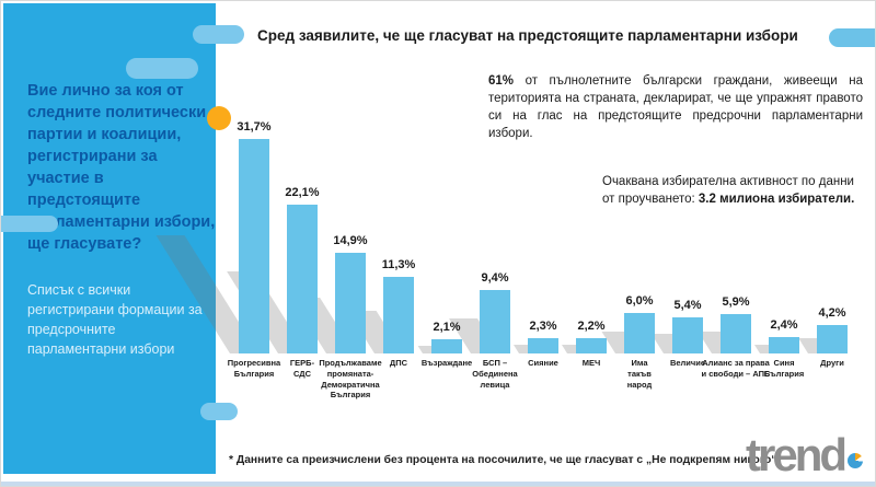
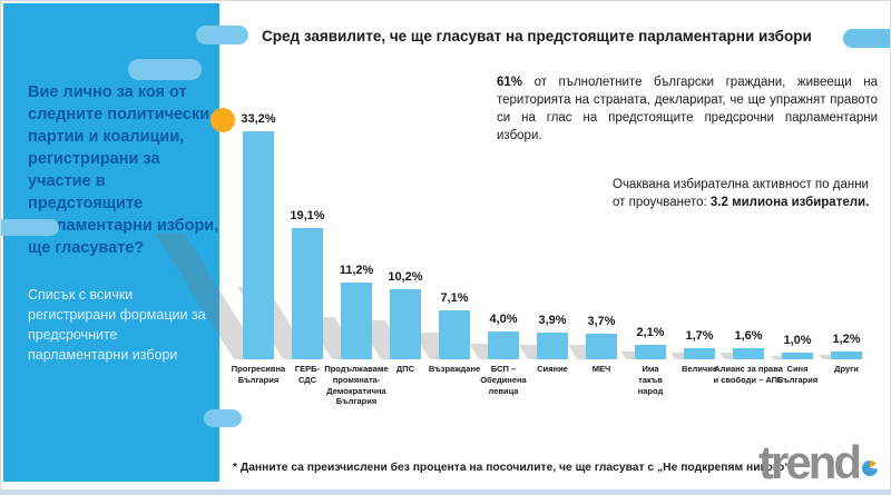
Прогресивна България: 31,7% -> 33,2%
ГЕРБ- СДС: 22,1% -> 19,1%
Продължаваме промяната- Демократична България: 14,9% -> 11,2%
ДПС: 11,3% -> 10,2%
Възраждане: 2,1% -> 7,1%
БСП – Обединена левица: 9,4% -> 4,0%
Сияние: 2,3% -> 3,9%
МЕЧ: 2,2% -> 3,7%
Има такъв народ: 6,0% -> 2,1%
Величие: 5,4% -> 1,7%
Алианс за права и свободи – АПС: 5,9% -> 1,6%
Синя България: 2,4% -> 1,0%
Други: 4,2% -> 1,2%
